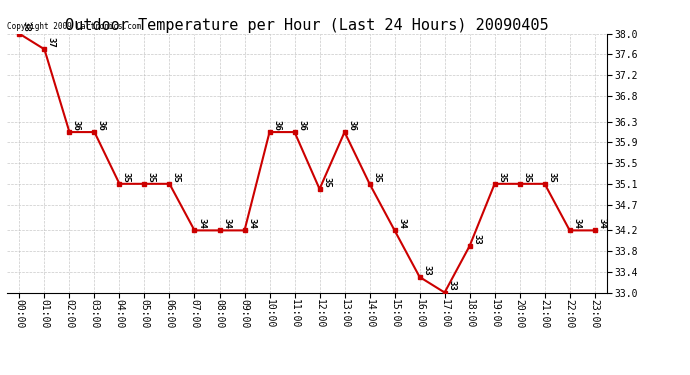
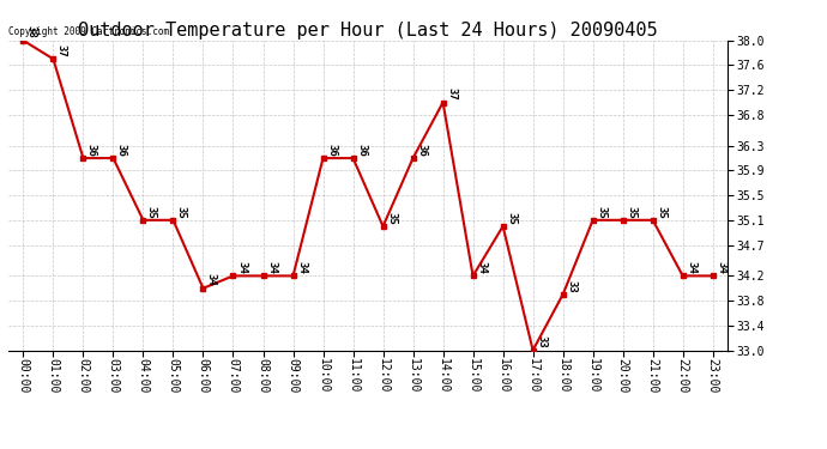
06:00: 35 -> 34
14:00: 35 -> 37
16:00: 33 -> 35
